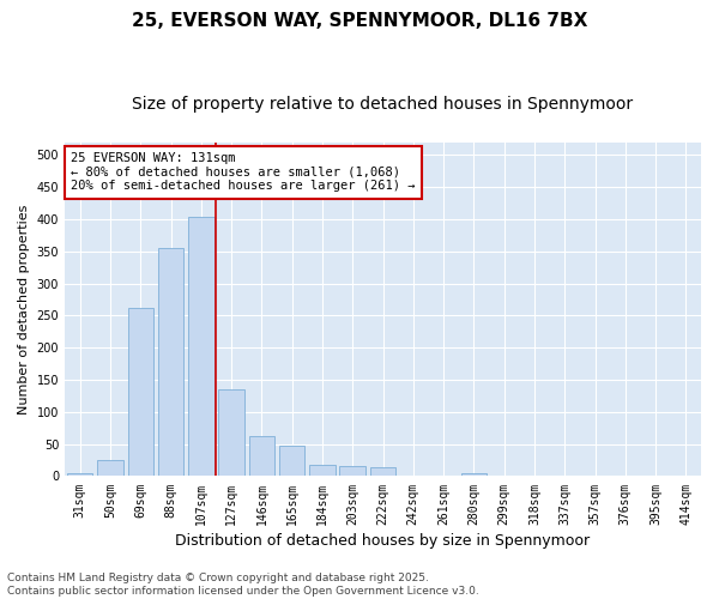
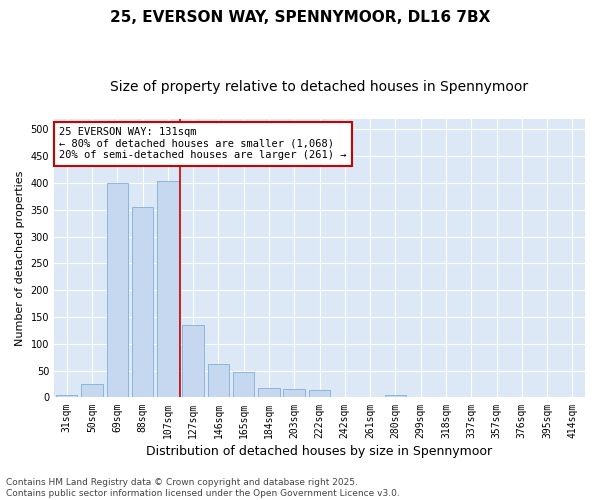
69sqm: 262 -> 400
